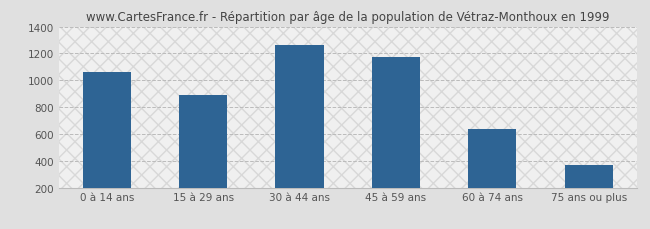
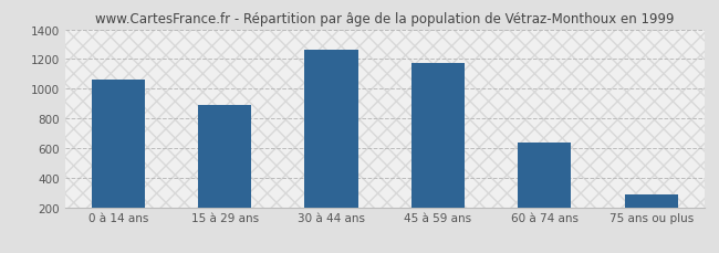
75 ans ou plus: 370 -> 290
